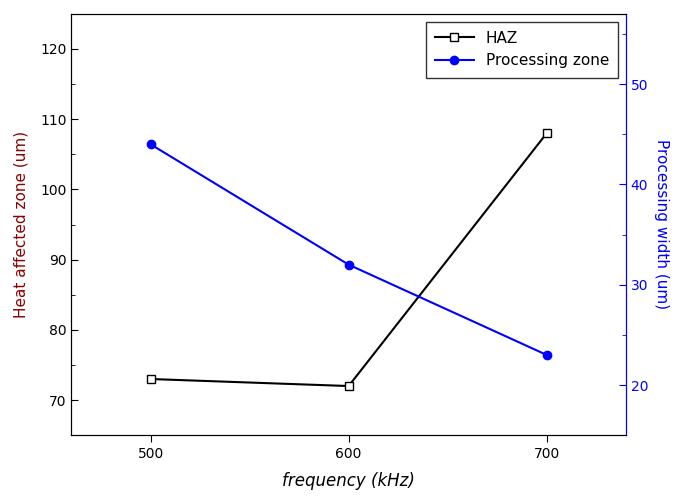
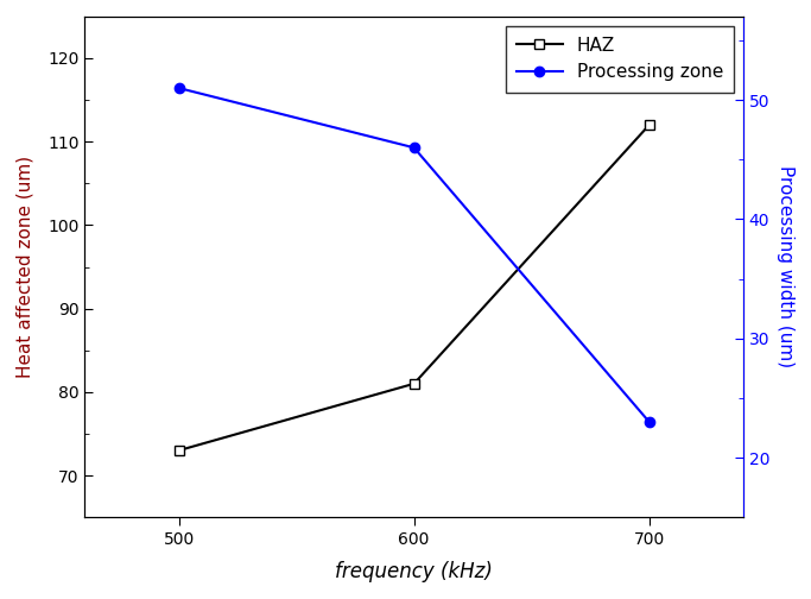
Processing zone/500: 44 -> 51
HAZ/600: 72 -> 81
Processing zone/600: 32 -> 46
HAZ/700: 108 -> 112
